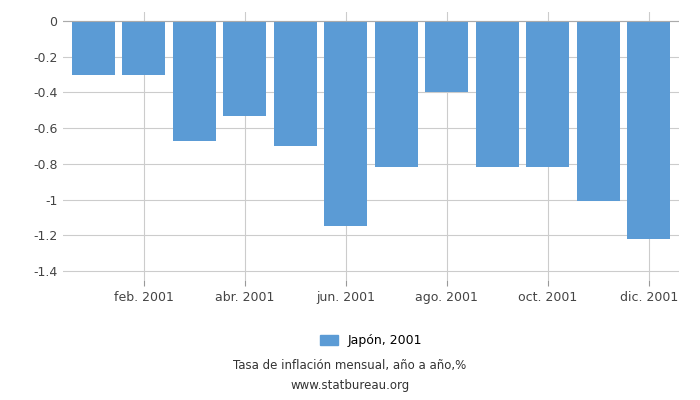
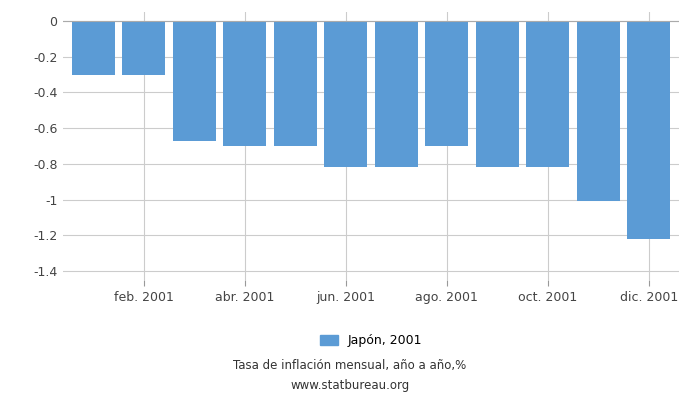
abr. 2001: -0.53 -> -0.70
jun. 2001: -1.15 -> -0.82
ago. 2001: -0.40 -> -0.70
